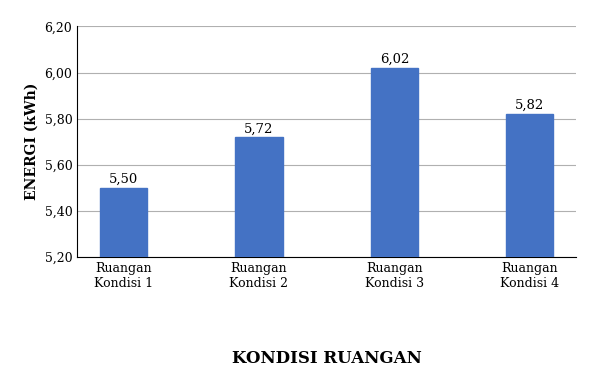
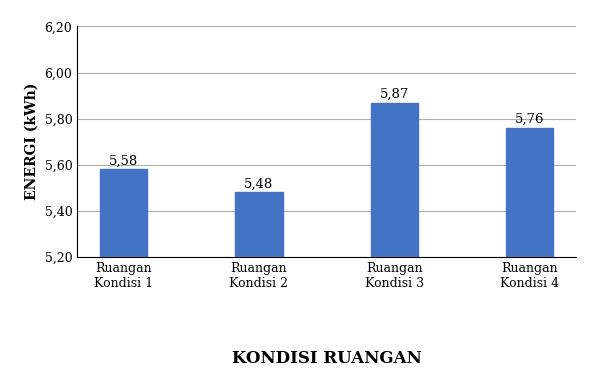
Ruangan Kondisi 1: 5,50 -> 5,58
Ruangan Kondisi 2: 5,72 -> 5,48
Ruangan Kondisi 3: 6,02 -> 5,87
Ruangan Kondisi 4: 5,82 -> 5,76
